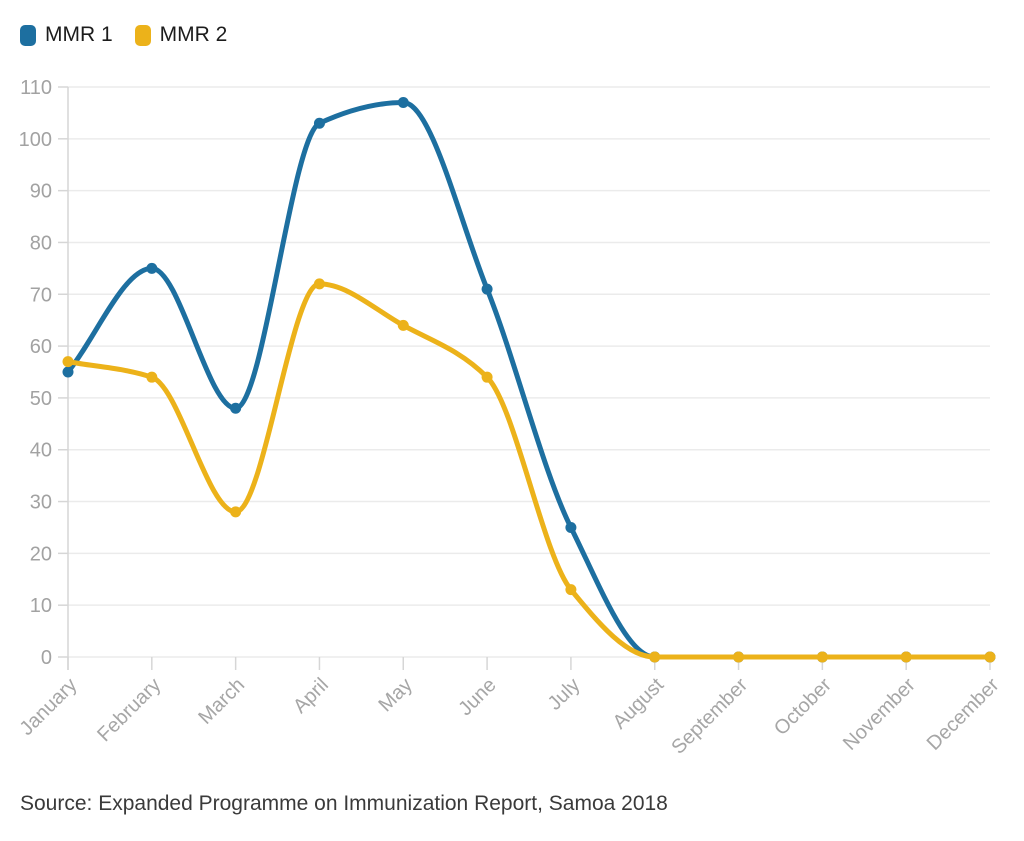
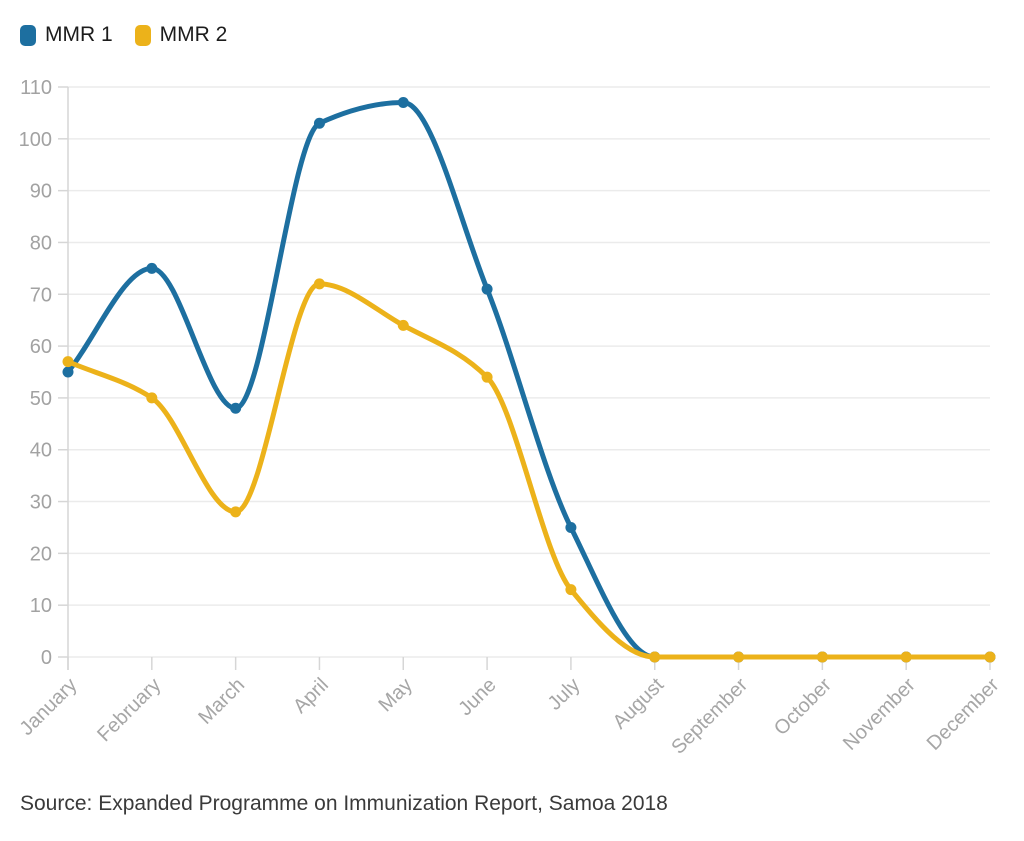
MMR 2/February: 54 -> 50
